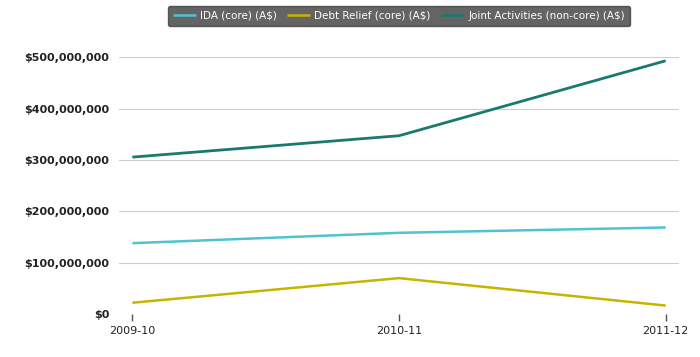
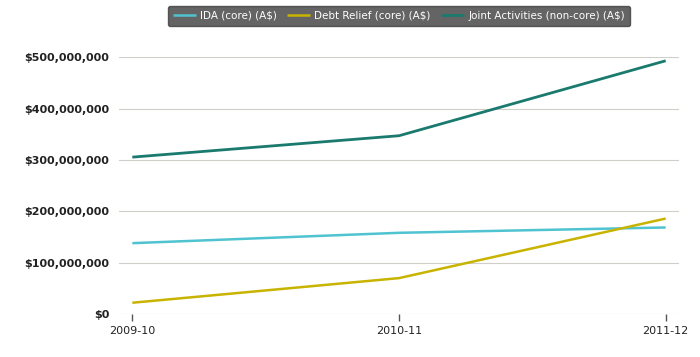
Debt Relief (core) (A$)/2011-12: $17,000,000 -> $186,000,000
